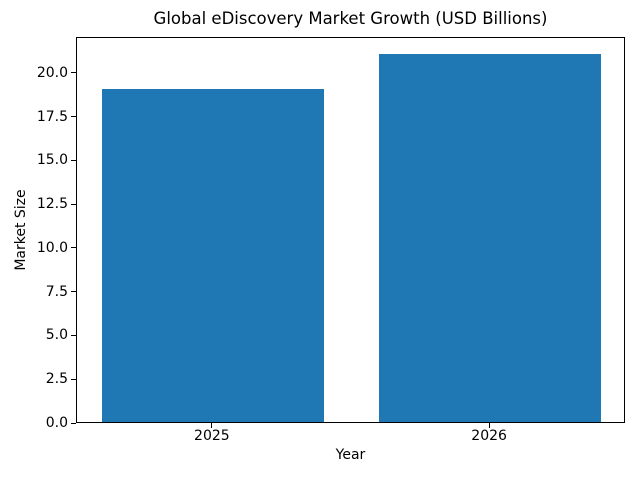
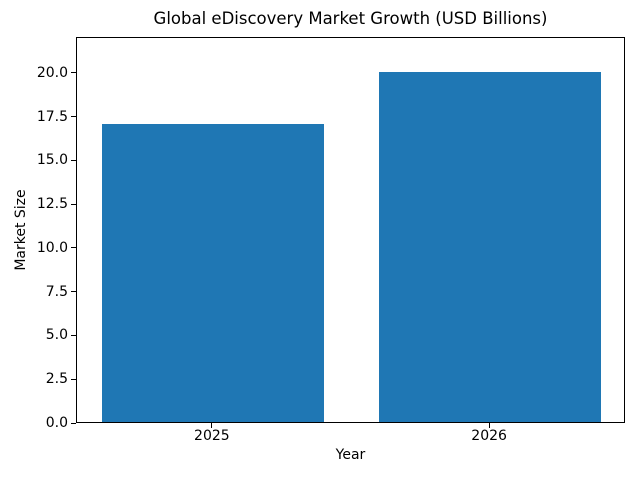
2025: 19 -> 17
2026: 21 -> 20
